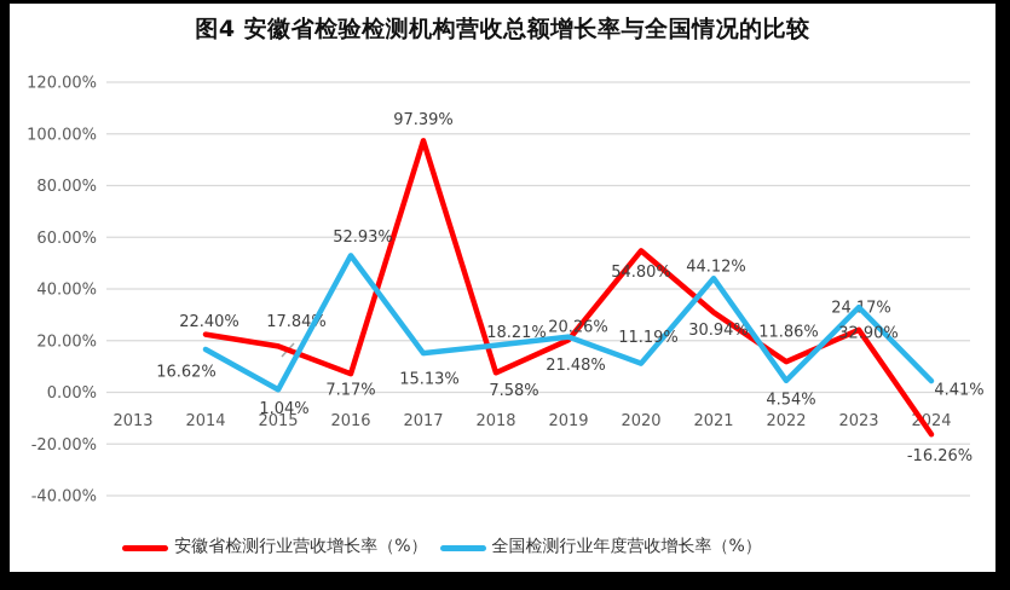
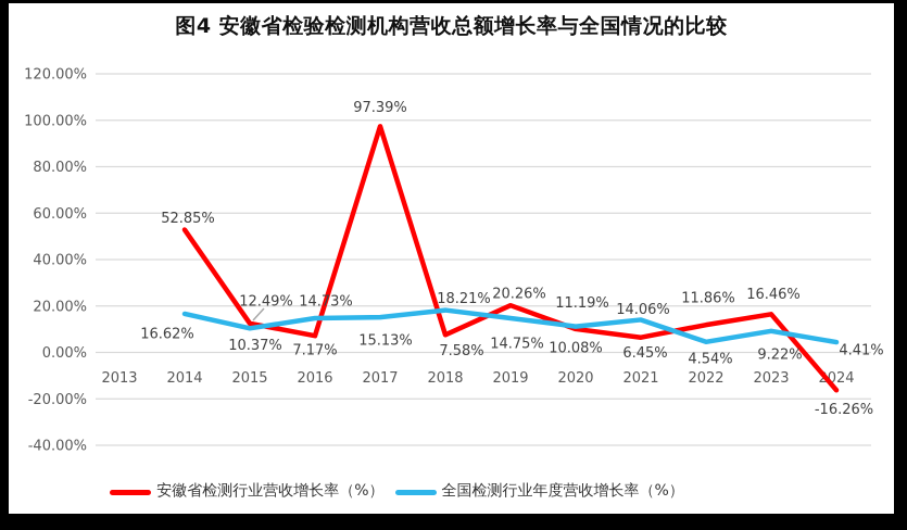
安徽省检测行业营收增长率（%）/2014: 22.40% -> 52.85%
安徽省检测行业营收增长率（%）/2015: 17.84% -> 12.49%
全国检测行业年度营收增长率（%）/2015: 1.04% -> 10.37%
全国检测行业年度营收增长率（%）/2016: 52.93% -> 14.73%
全国检测行业年度营收增长率（%）/2019: 21.48% -> 14.75%
安徽省检测行业营收增长率（%）/2020: 54.80% -> 10.08%
安徽省检测行业营收增长率（%）/2021: 30.94% -> 6.45%
全国检测行业年度营收增长率（%）/2021: 44.12% -> 14.06%
安徽省检测行业营收增长率（%）/2023: 24.17% -> 16.46%
全国检测行业年度营收增长率（%）/2023: 32.90% -> 9.22%
